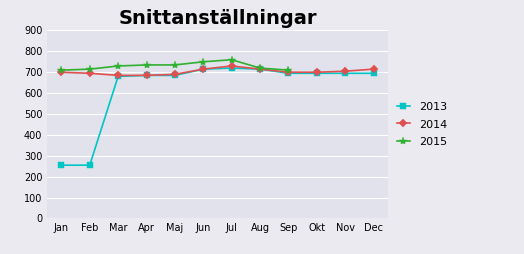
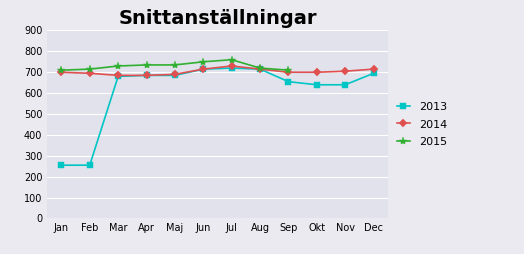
2013/Sep: 695 -> 655
2013/Okt: 695 -> 640
2013/Nov: 695 -> 640
